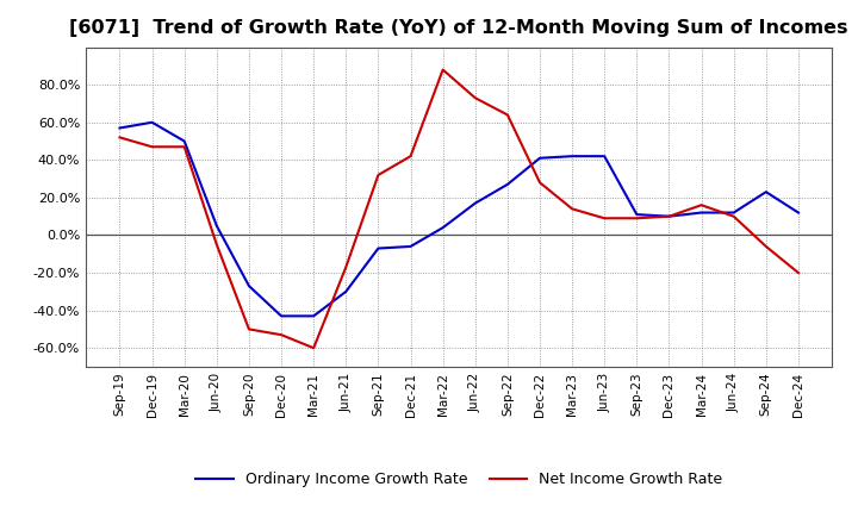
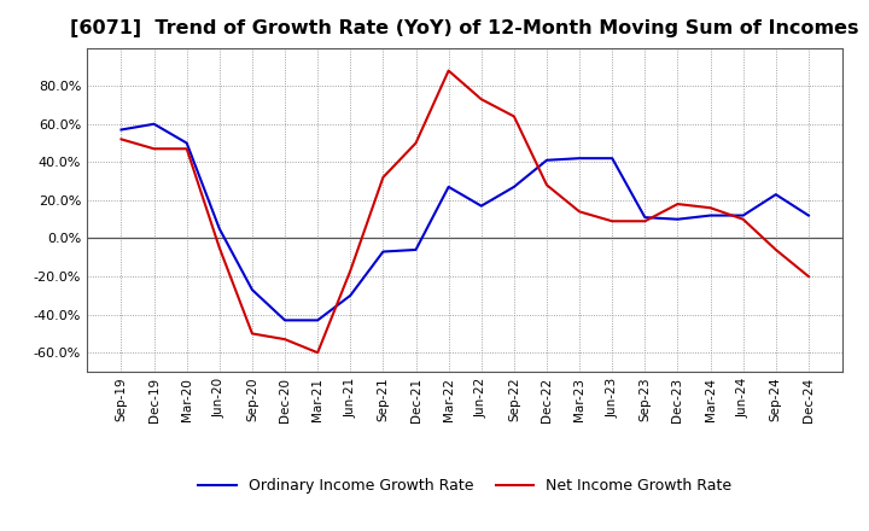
Net Income Growth Rate/Dec-21: 42% -> 50%
Ordinary Income Growth Rate/Mar-22: 4% -> 27%
Net Income Growth Rate/Dec-23: 10% -> 18%
